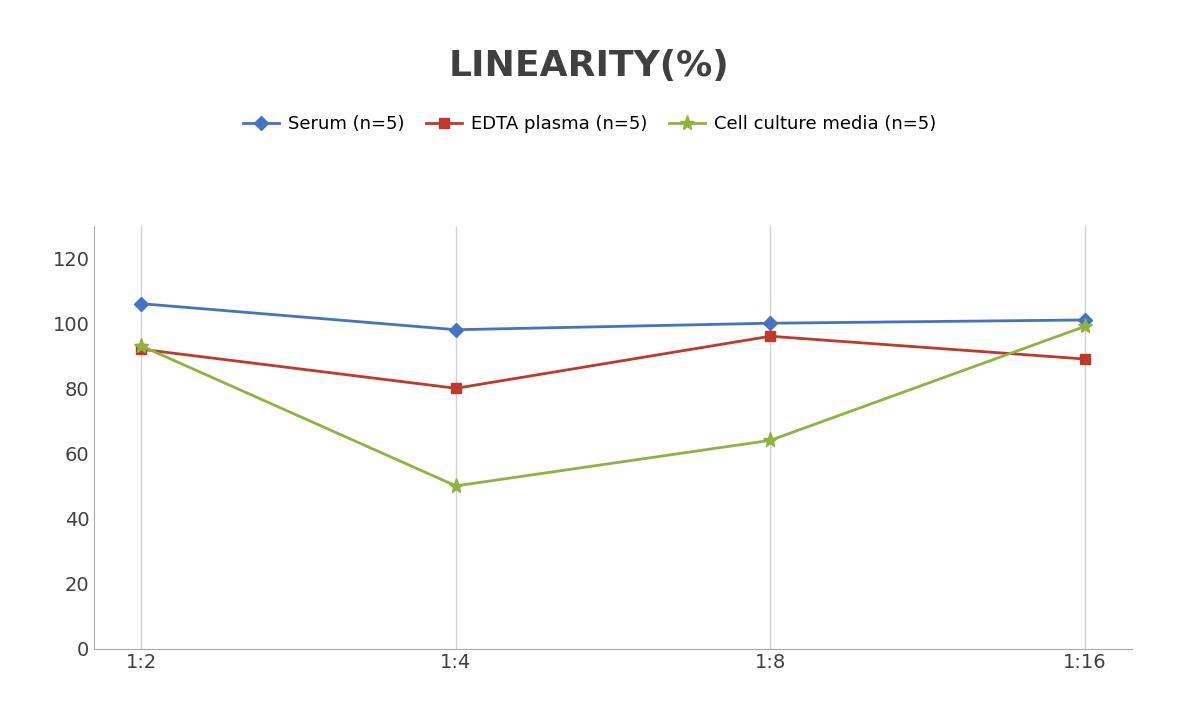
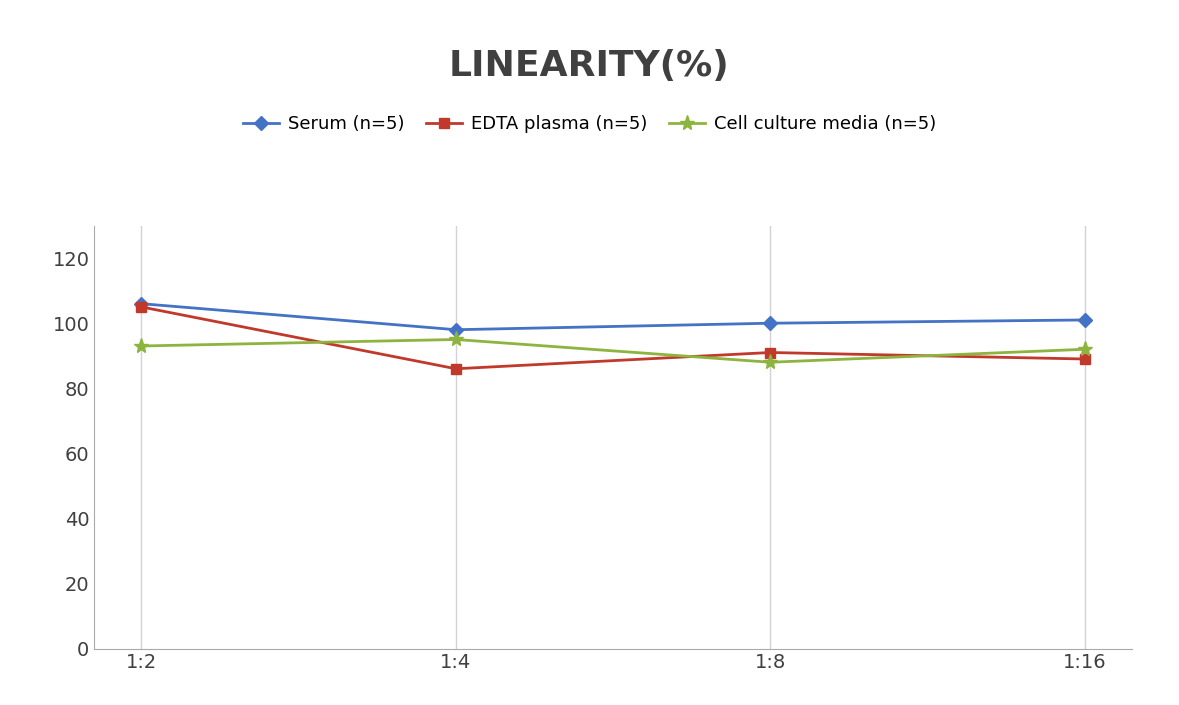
EDTA plasma (n=5)/1:2: 92 -> 105
EDTA plasma (n=5)/1:4: 80 -> 86
Cell culture media (n=5)/1:4: 50 -> 95
EDTA plasma (n=5)/1:8: 96 -> 91
Cell culture media (n=5)/1:8: 64 -> 88
Cell culture media (n=5)/1:16: 99 -> 92
